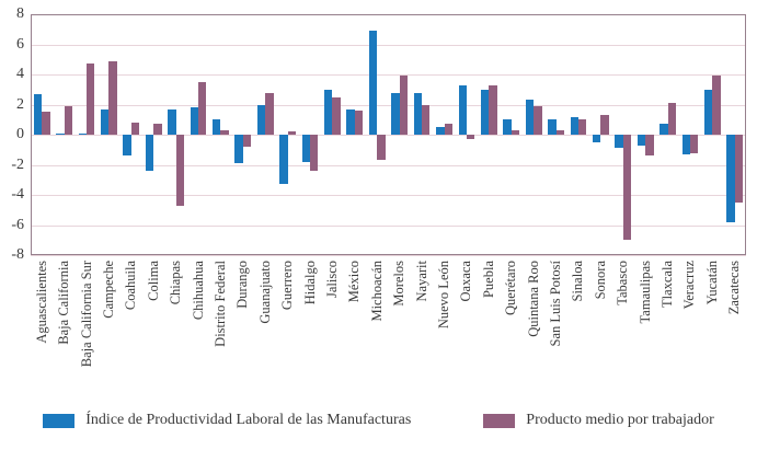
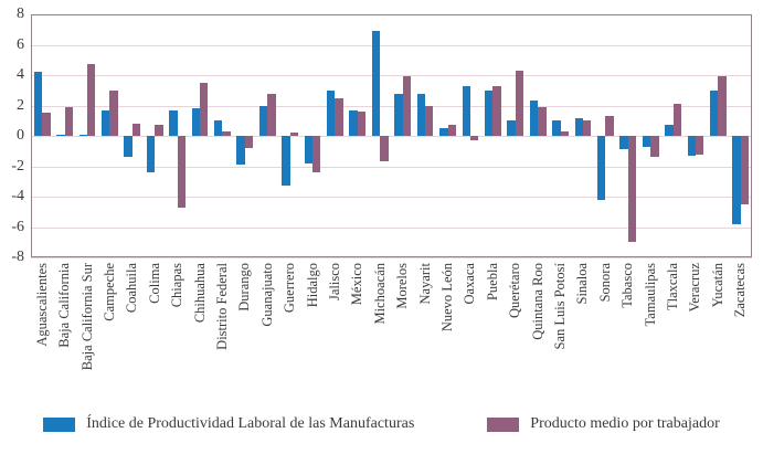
Índice de Productividad Laboral de las Manufacturas/Aguascalientes: 2.7 -> 4.2
Producto medio por trabajador/Campeche: 4.9 -> 3.0
Producto medio por trabajador/Querétaro: 0.3 -> 4.3
Índice de Productividad Laboral de las Manufacturas/Sonora: -0.5 -> -4.2
